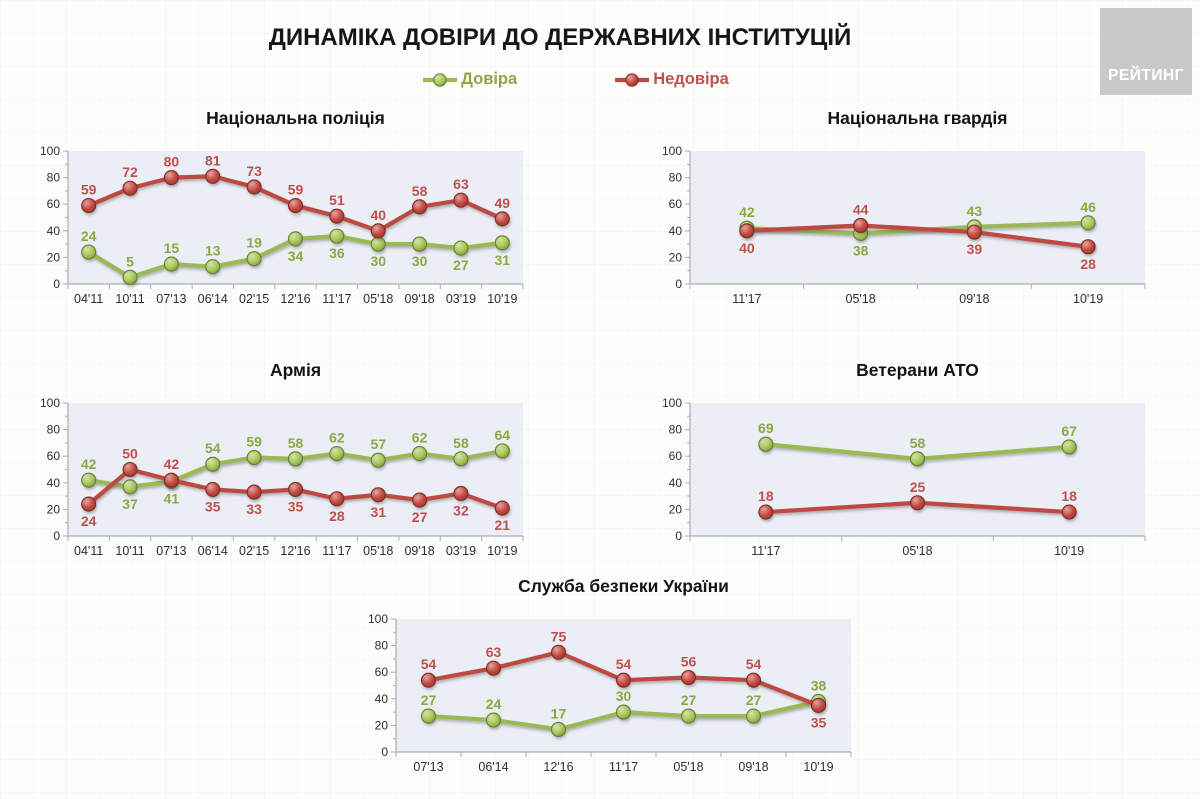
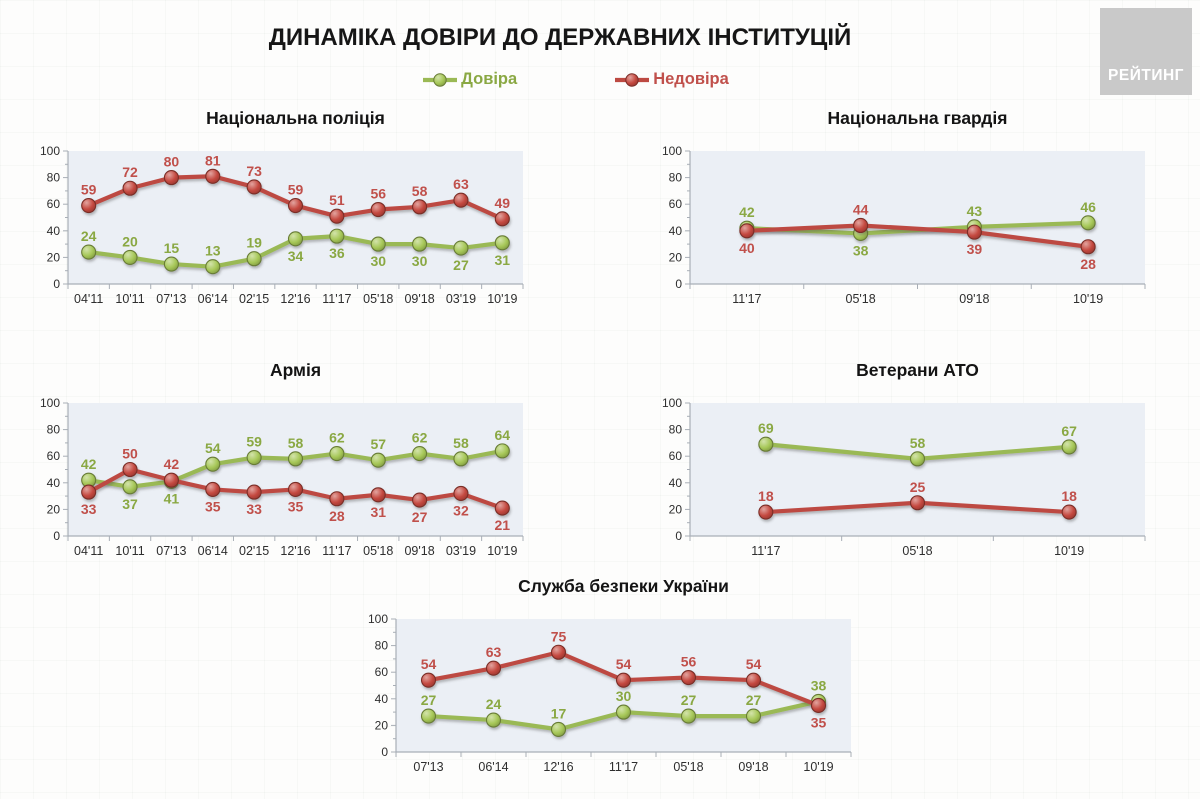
Національна поліція/Довіра/10'11: 5 -> 20
Національна поліція/Недовіра/05'18: 40 -> 56
Армія/Недовіра/04'11: 24 -> 33
